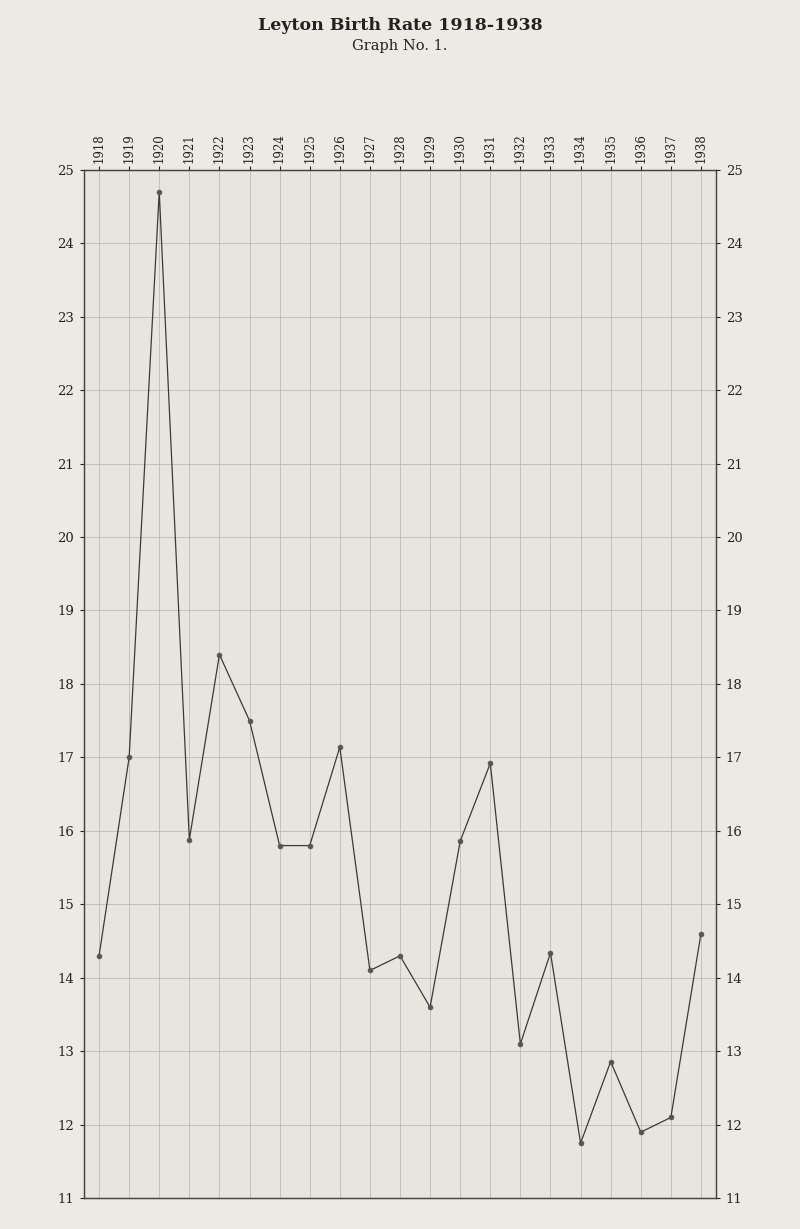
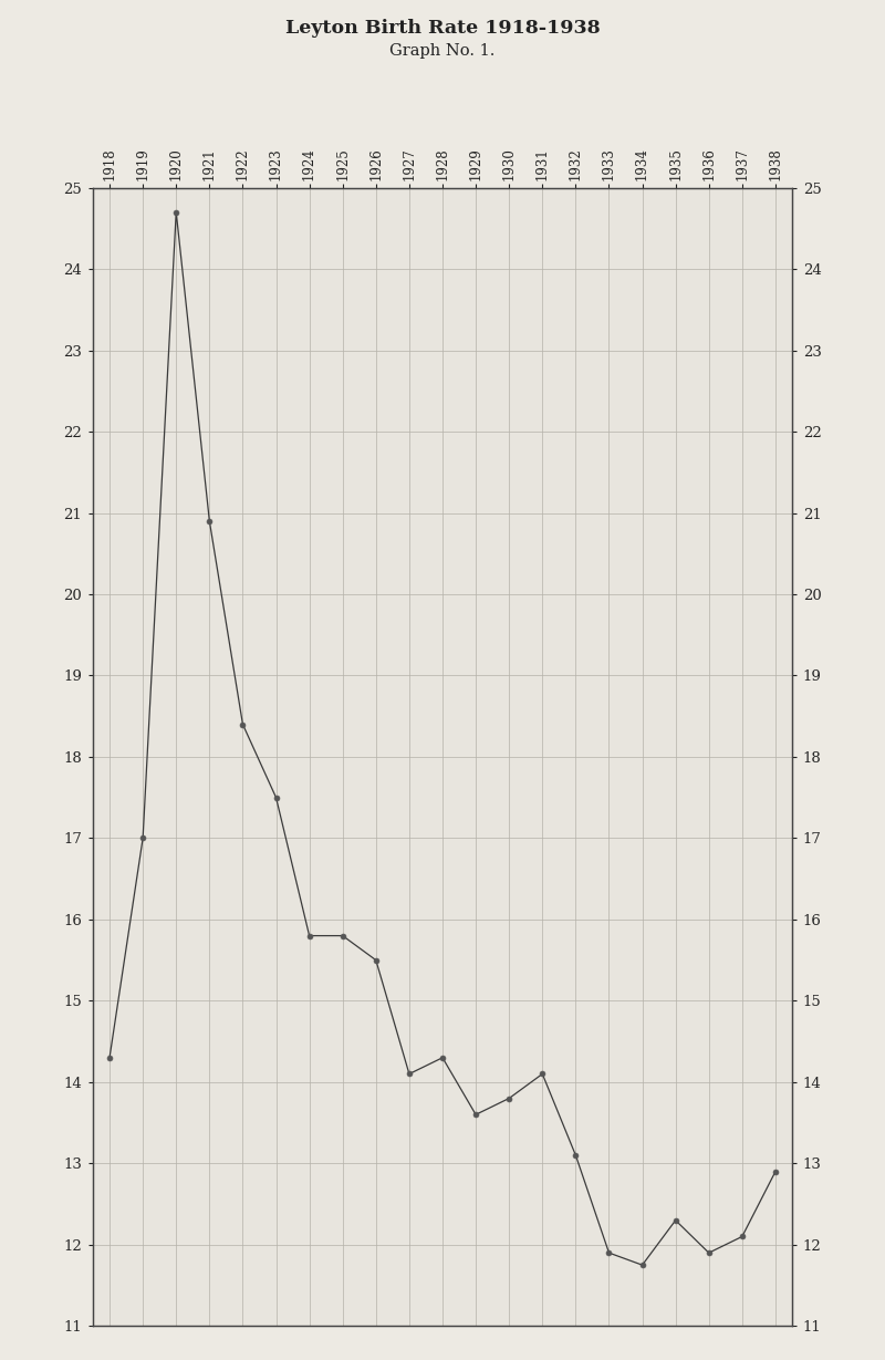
1921: 15.88 -> 20.90
1926: 17.14 -> 15.50
1930: 15.86 -> 13.80
1931: 16.92 -> 14.10
1933: 14.34 -> 11.90
1935: 12.86 -> 12.30
1938: 14.60 -> 12.90
